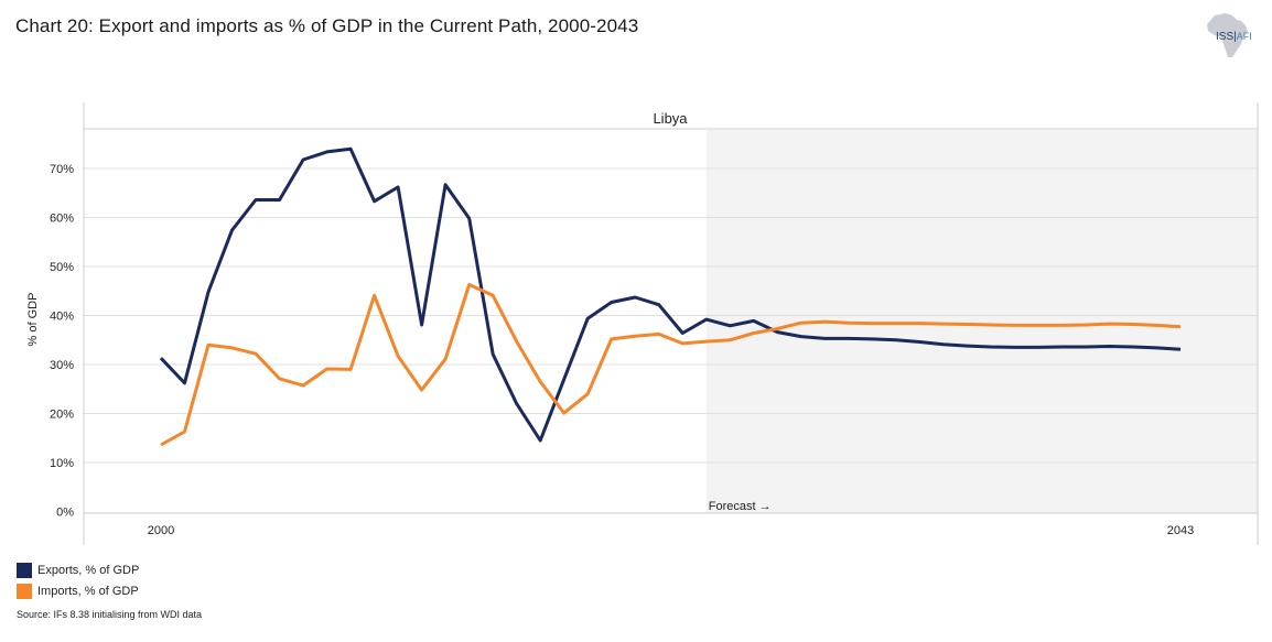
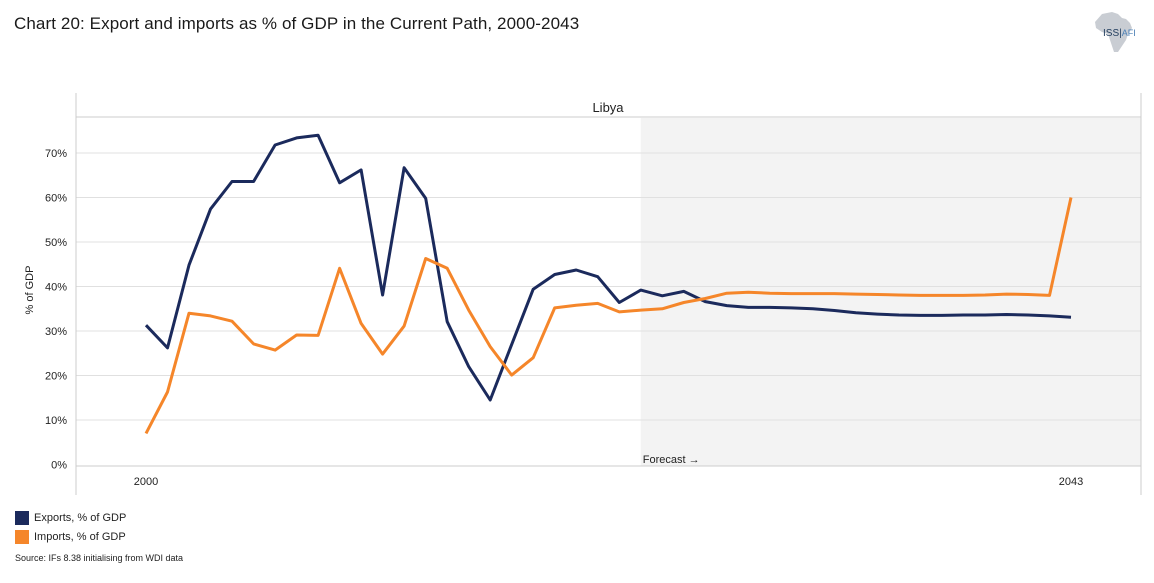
Imports, % of GDP/2000: 14% -> 7%
Imports, % of GDP/2043: 38% -> 60%
